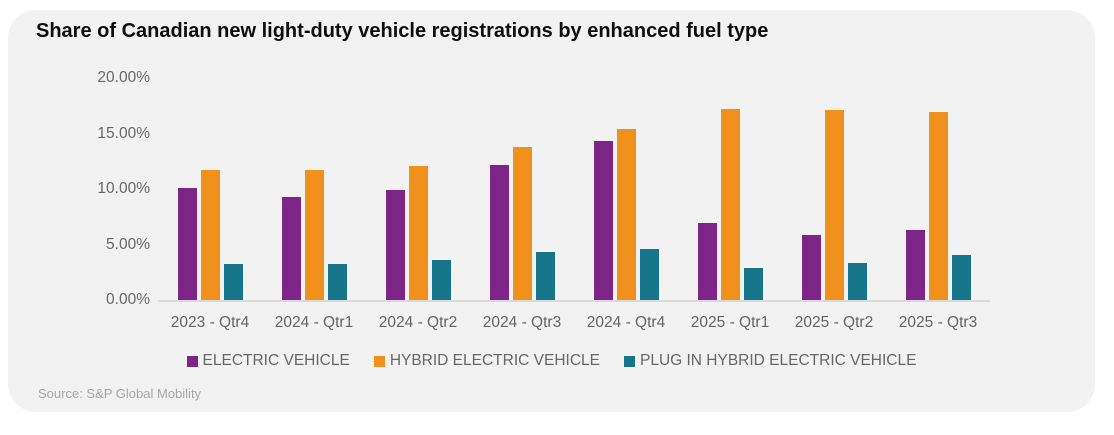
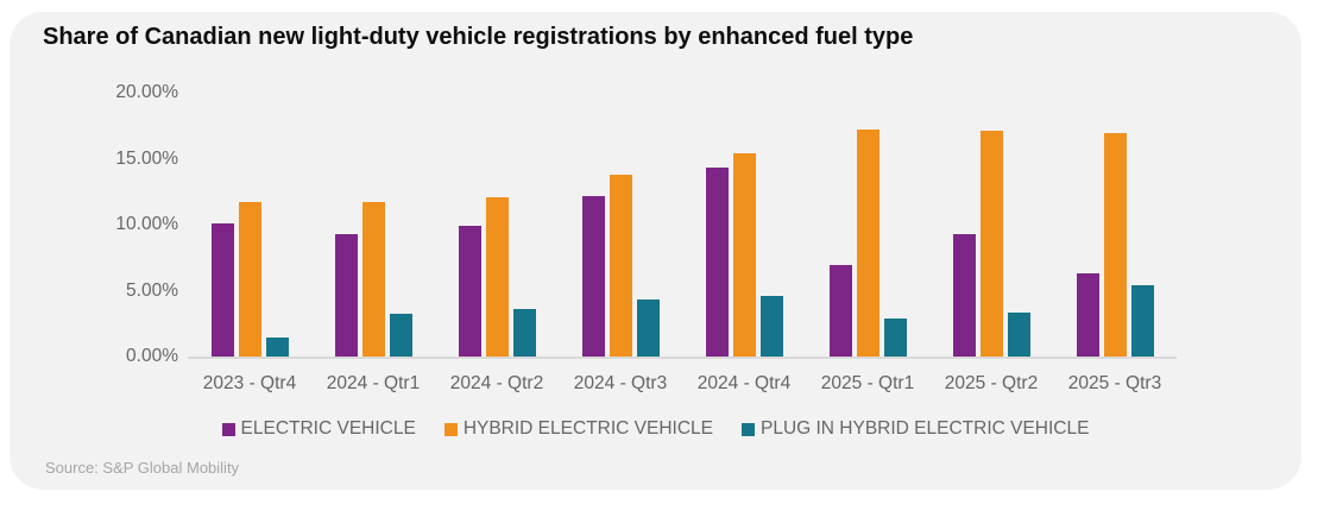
PLUG IN HYBRID ELECTRIC VEHICLE/2023 - Qtr4: 3.2% -> 1.4%
ELECTRIC VEHICLE/2025 - Qtr2: 5.9% -> 9.3%
PLUG IN HYBRID ELECTRIC VEHICLE/2025 - Qtr3: 4.1% -> 5.4%
